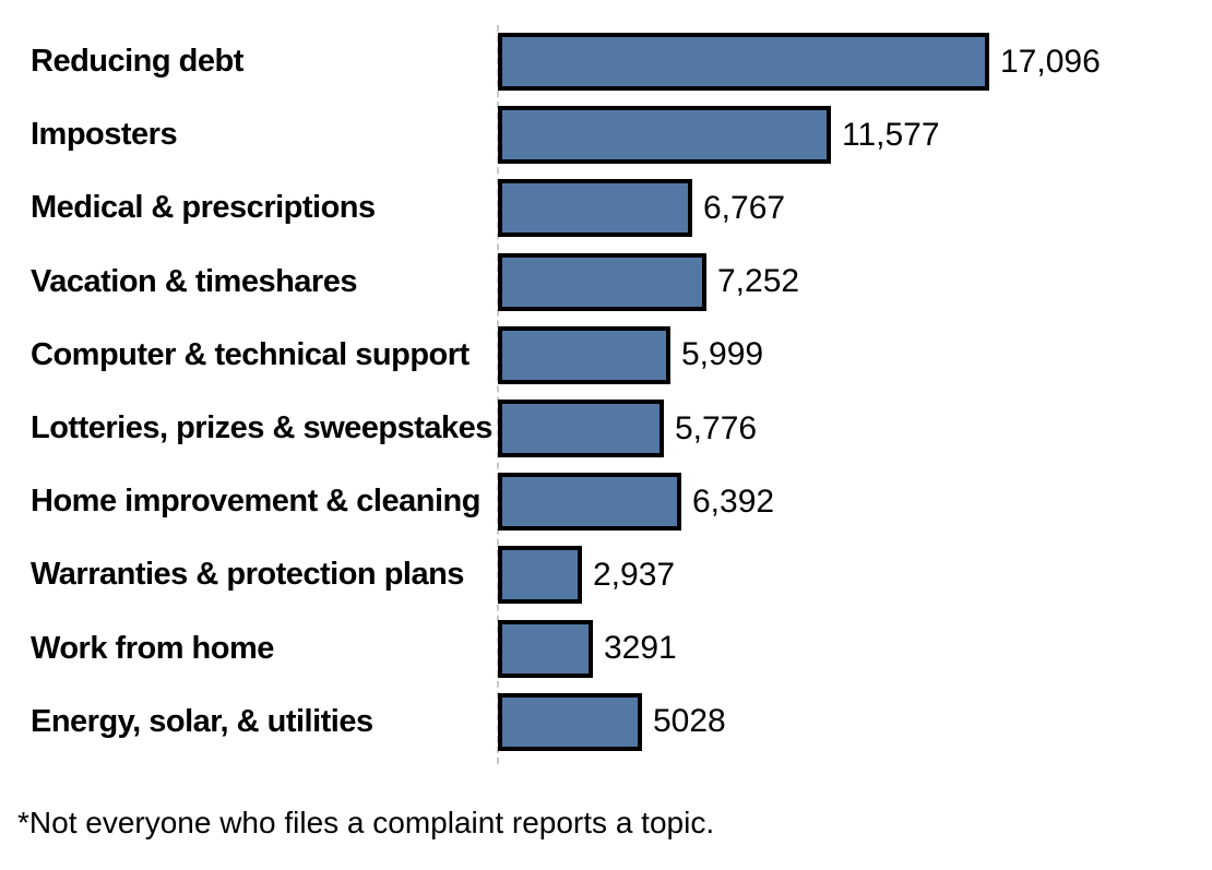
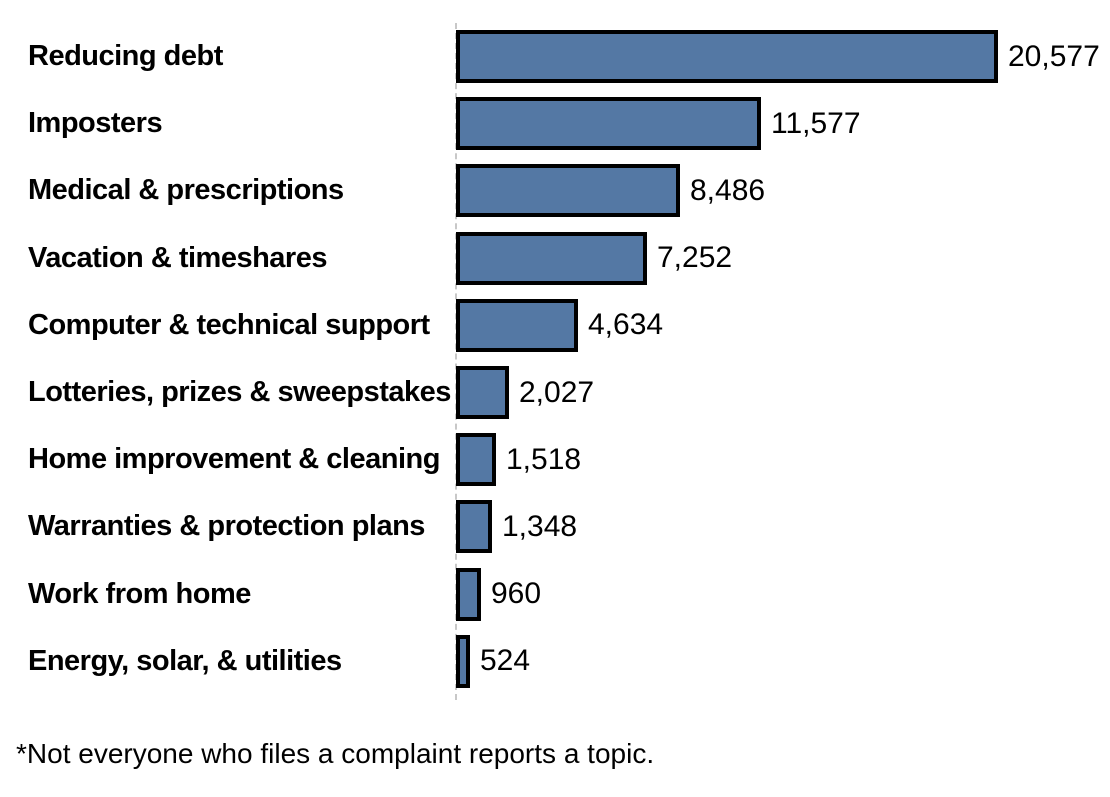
Reducing debt: 17,096 -> 20,577
Medical & prescriptions: 6,767 -> 8,486
Computer & technical support: 5,999 -> 4,634
Lotteries, prizes & sweepstakes: 5,776 -> 2,027
Home improvement & cleaning: 6,392 -> 1,518
Warranties & protection plans: 2,937 -> 1,348
Work from home: 3291 -> 960
Energy, solar, & utilities: 5028 -> 524
